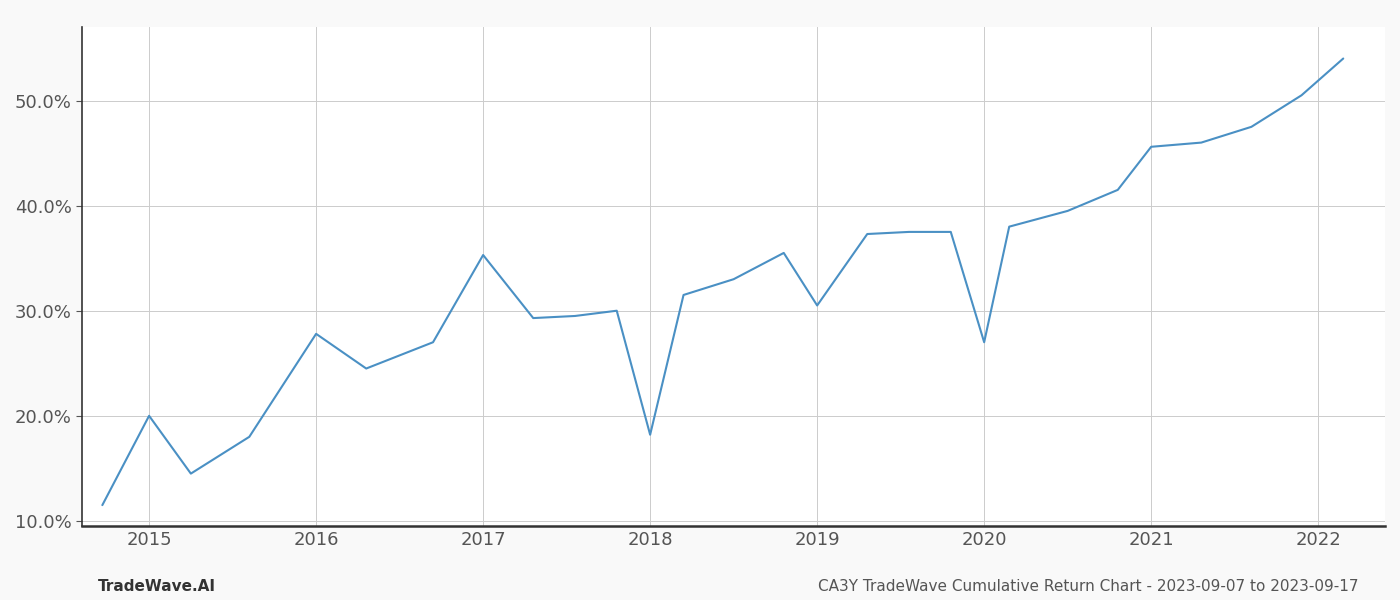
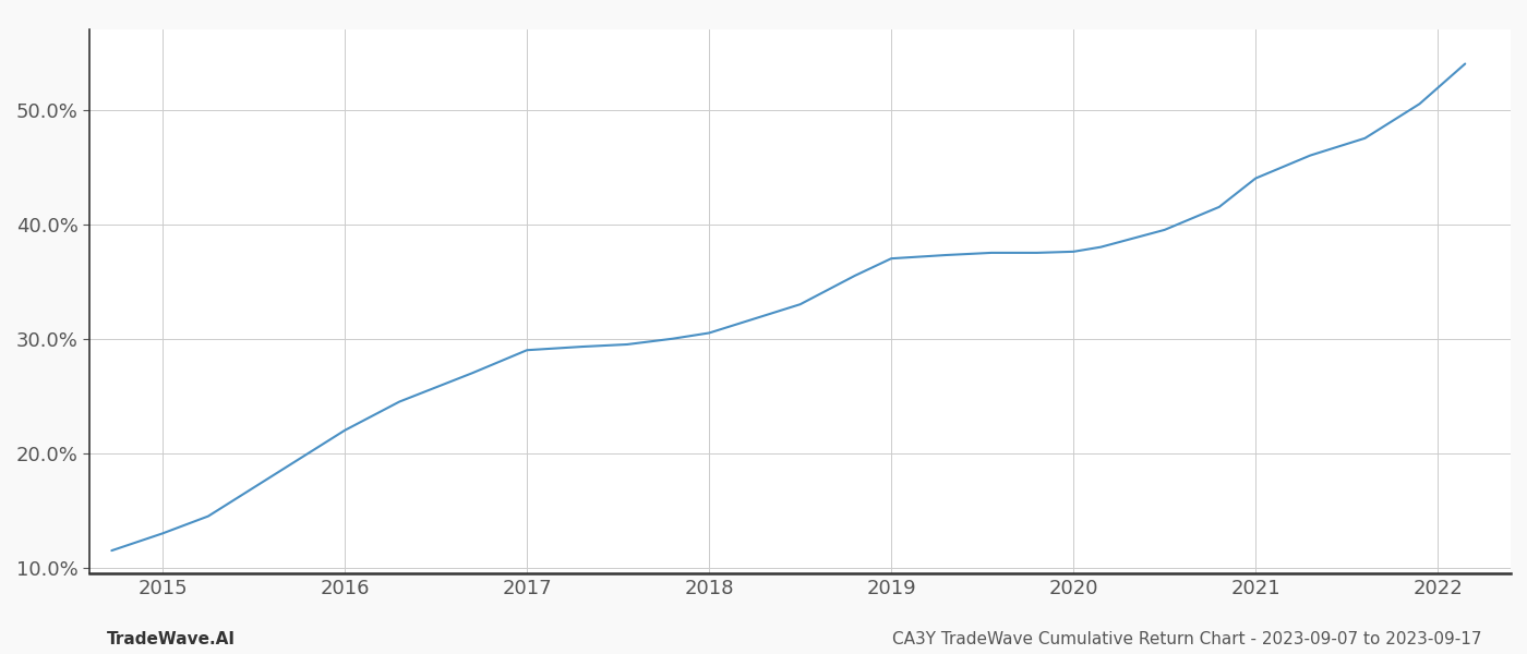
2015: 20.0% -> 13.0%
2016: 27.8% -> 22.0%
2017: 35.3% -> 29.0%
2018: 18.2% -> 30.5%
2019: 30.5% -> 37.0%
2020: 27.0% -> 37.6%
2021: 45.6% -> 44.0%
